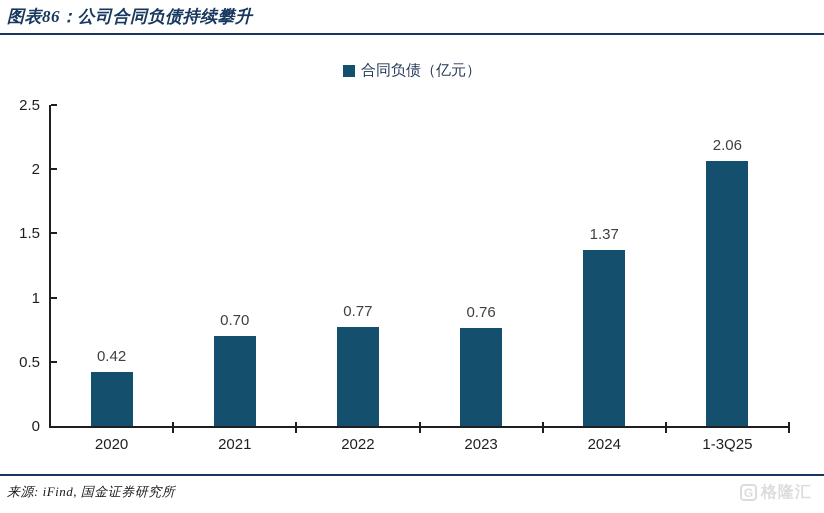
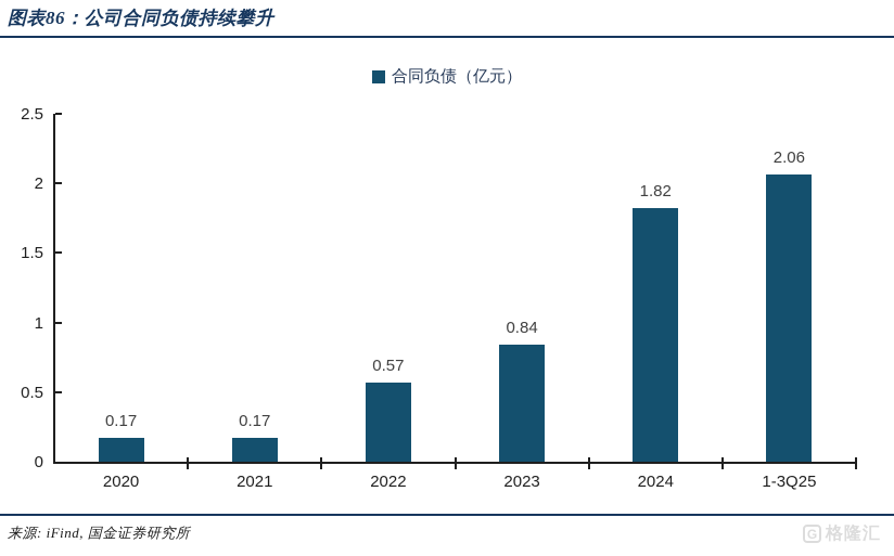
2020: 0.42 -> 0.17
2021: 0.70 -> 0.17
2022: 0.77 -> 0.57
2023: 0.76 -> 0.84
2024: 1.37 -> 1.82
